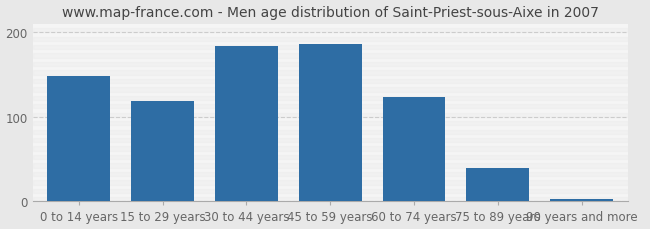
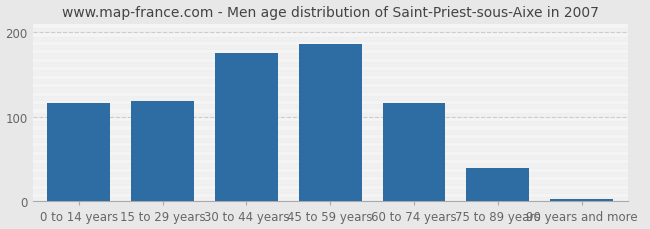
0 to 14 years: 148 -> 116
30 to 44 years: 184 -> 176
60 to 74 years: 124 -> 116
